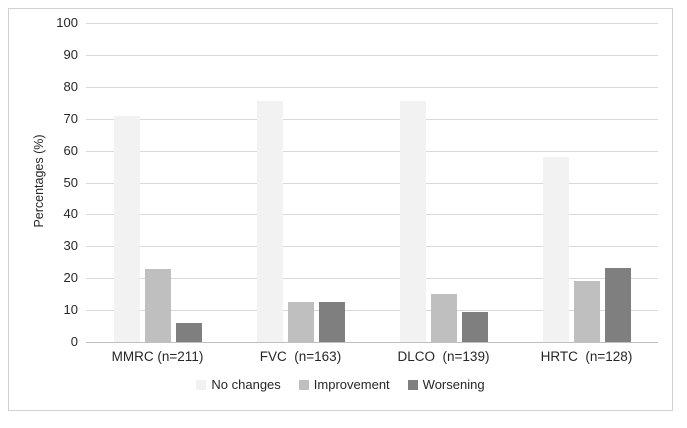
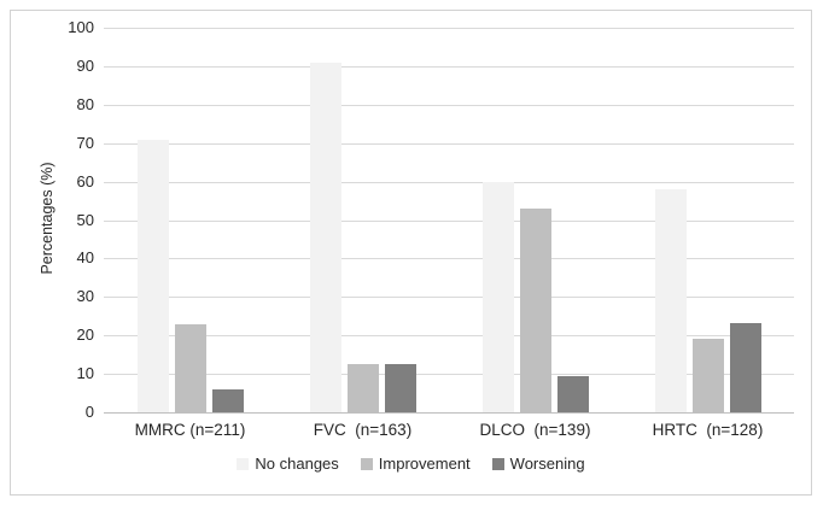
No changes/FVC (n=163): 76 -> 91
No changes/DLCO (n=139): 76 -> 60
Improvement/DLCO (n=139): 15 -> 53
